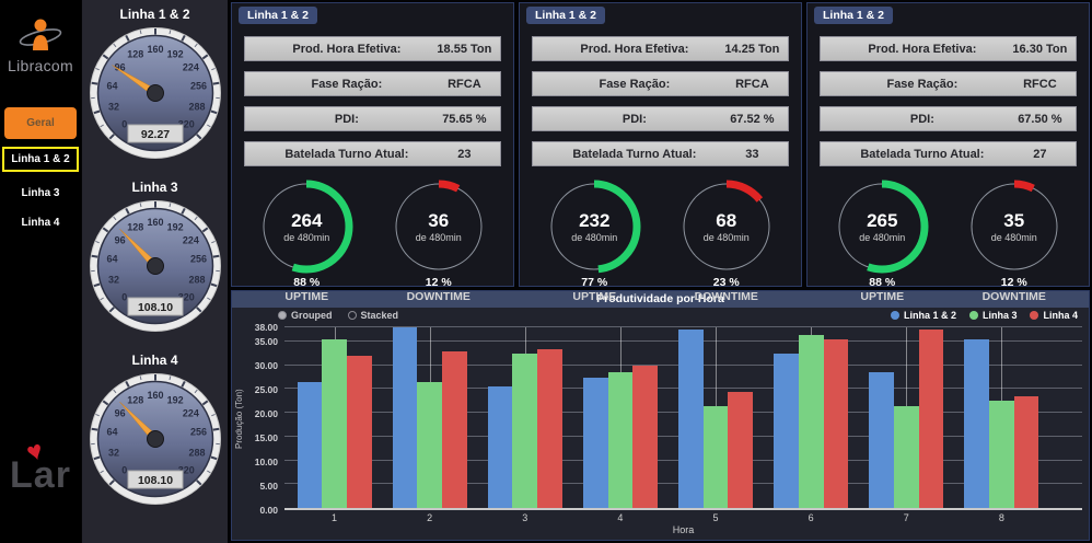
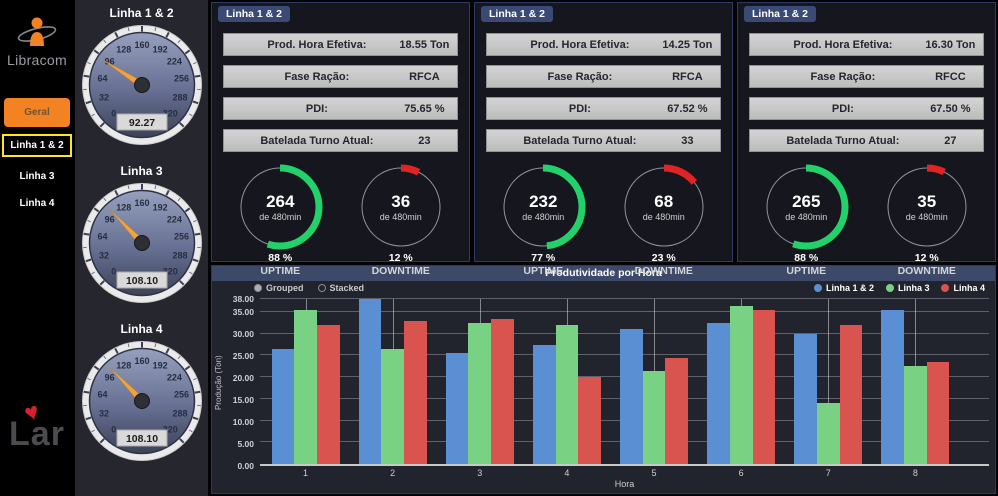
Linha 3/4: 28 -> 32
Linha 4/4: 30 -> 20
Linha 1 & 2/5: 38 -> 31
Linha 1 & 2/7: 28 -> 30
Linha 3/7: 22 -> 14
Linha 4/7: 38 -> 32
